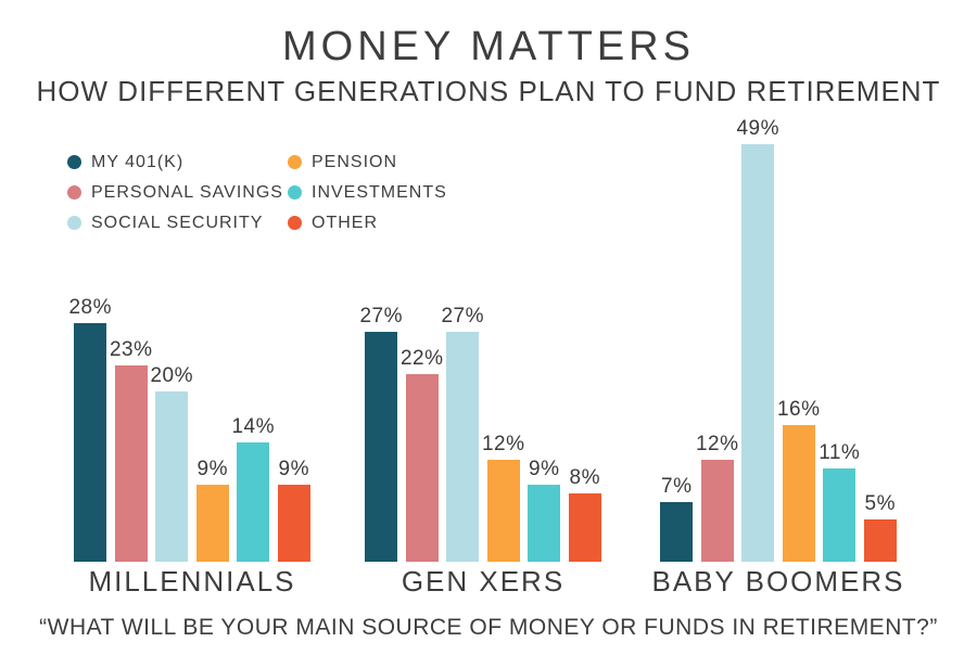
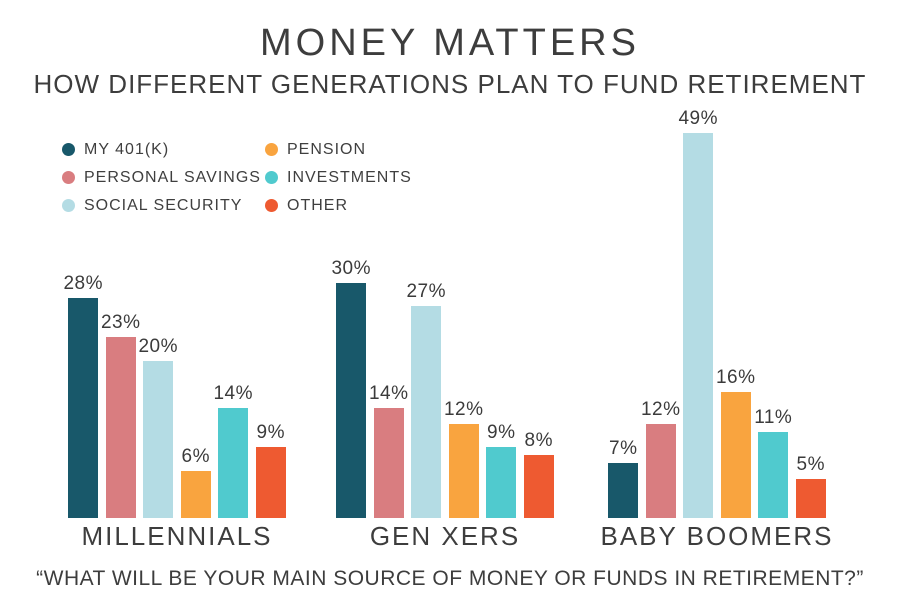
PENSION/MILLENNIALS: 9% -> 6%
MY 401(K)/GEN XERS: 27% -> 30%
PERSONAL SAVINGS/GEN XERS: 22% -> 14%
